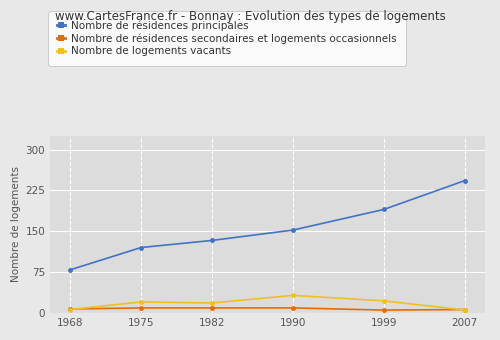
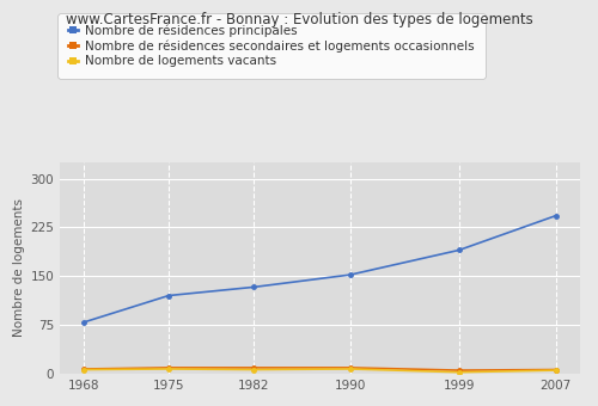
Nombre de logements vacants/1975: 20 -> 7
Nombre de logements vacants/1982: 18 -> 6
Nombre de logements vacants/1990: 32 -> 7
Nombre de logements vacants/1999: 22 -> 2
